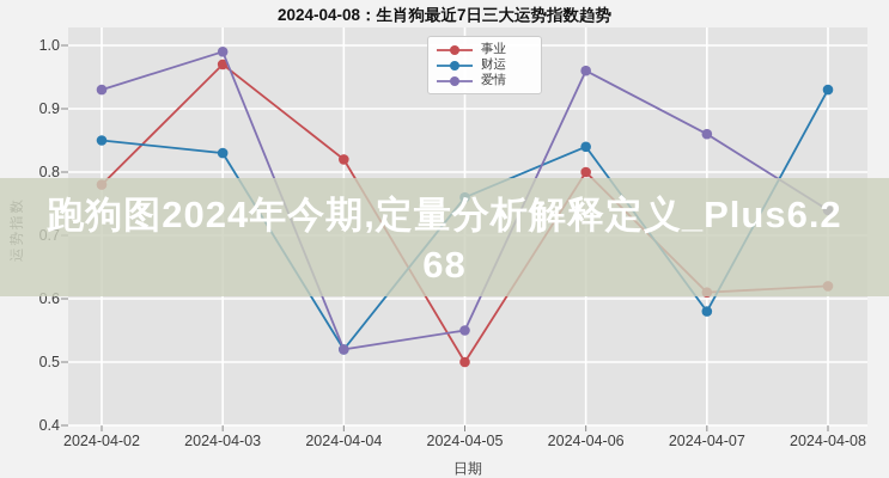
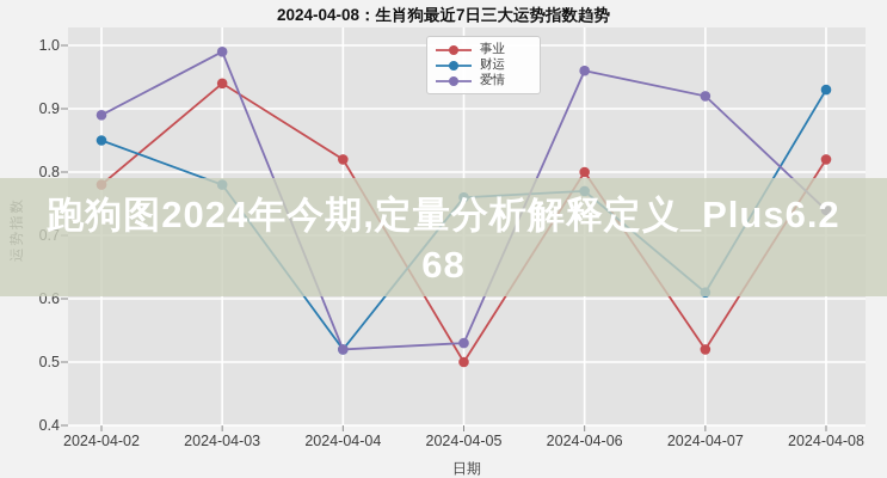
爱情/2024-04-02: 0.93 -> 0.89
事业/2024-04-03: 0.97 -> 0.94
财运/2024-04-03: 0.83 -> 0.78
爱情/2024-04-05: 0.55 -> 0.53
财运/2024-04-06: 0.84 -> 0.77
事业/2024-04-07: 0.61 -> 0.52
财运/2024-04-07: 0.58 -> 0.61
爱情/2024-04-07: 0.86 -> 0.92
事业/2024-04-08: 0.62 -> 0.82
